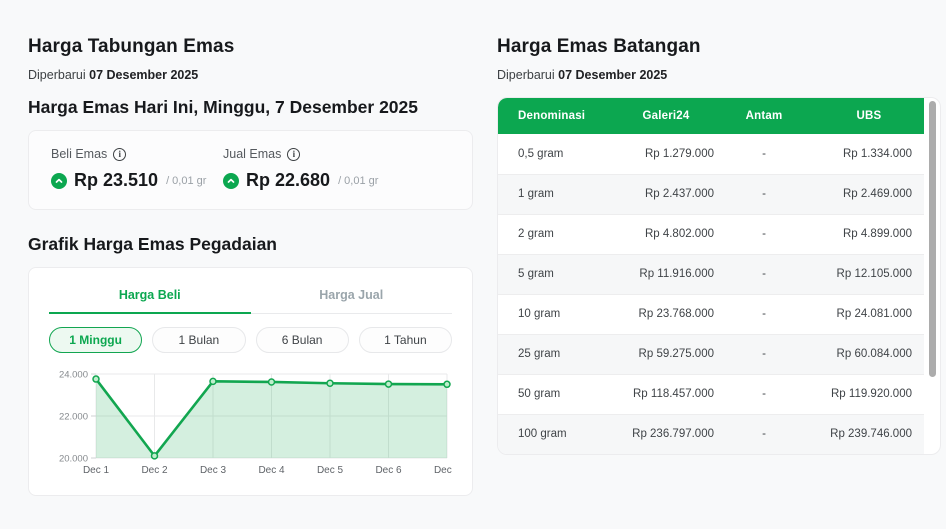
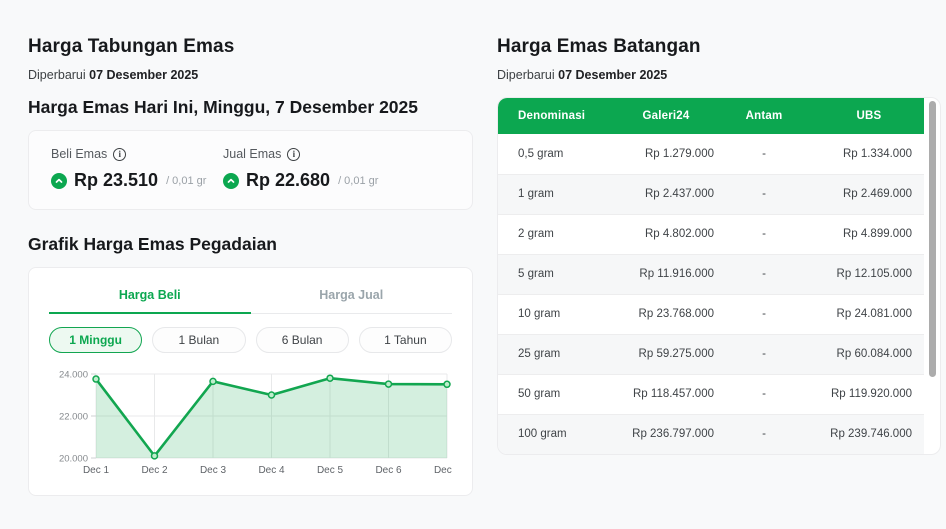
Dec 4: 23600 -> 23000
Dec 5: 23600 -> 23800
